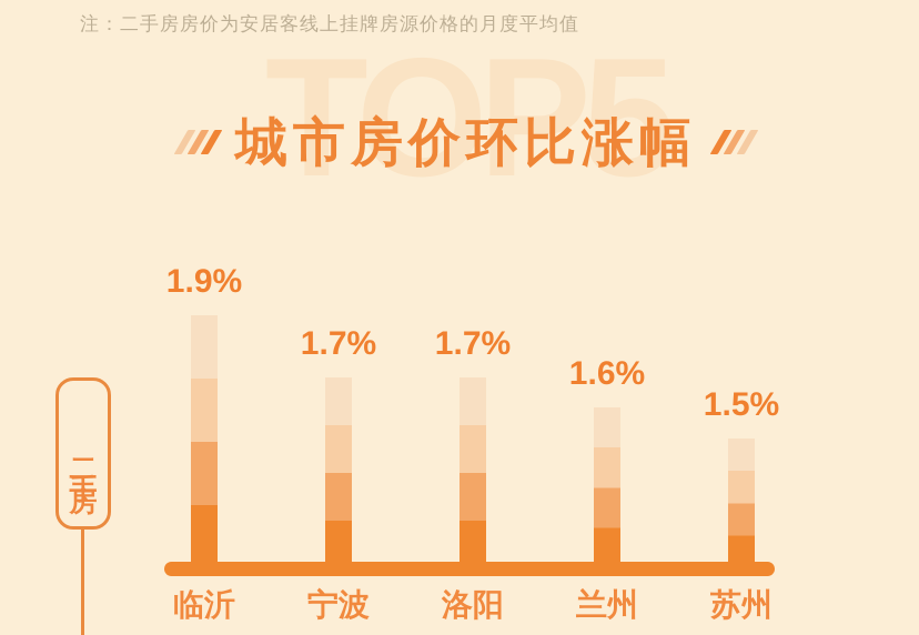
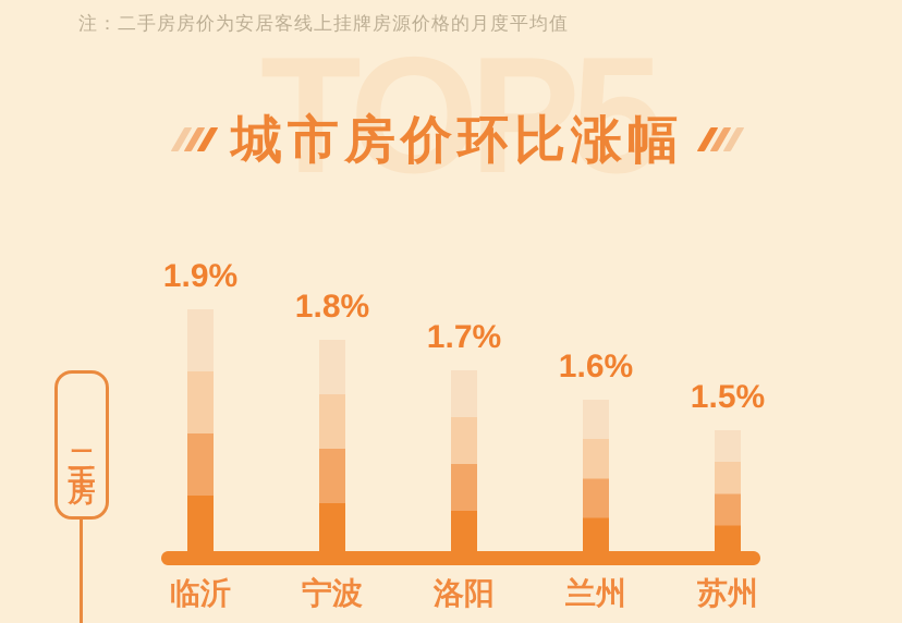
宁波: 1.7% -> 1.8%
